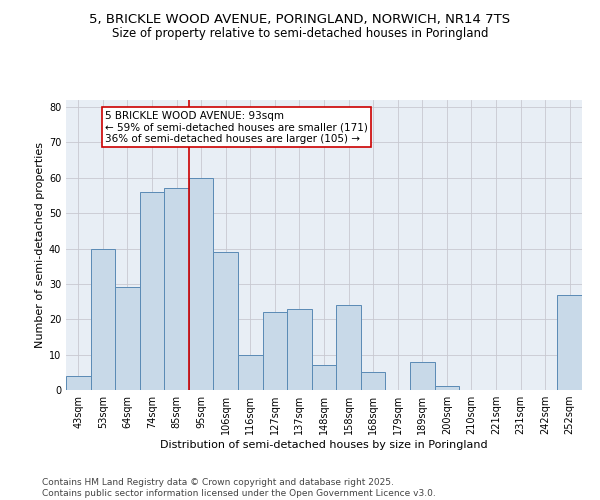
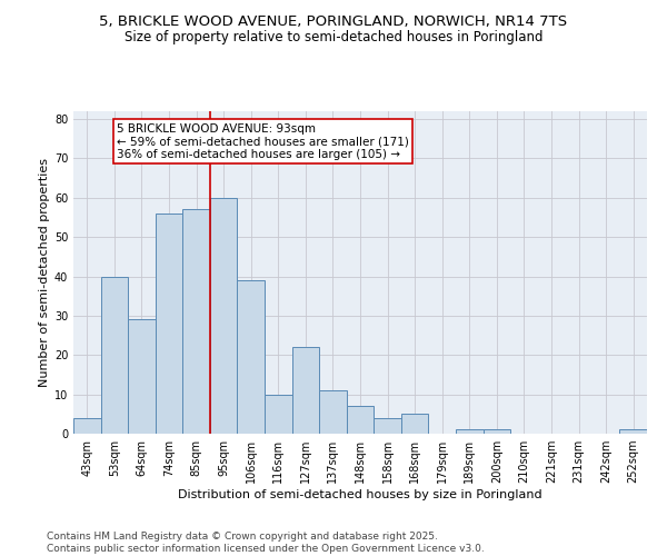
137sqm: 23 -> 11
158sqm: 24 -> 4
189sqm: 8 -> 1
252sqm: 27 -> 1
